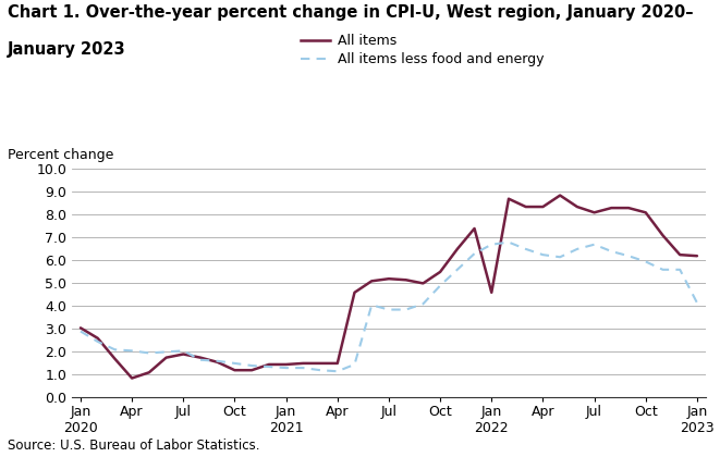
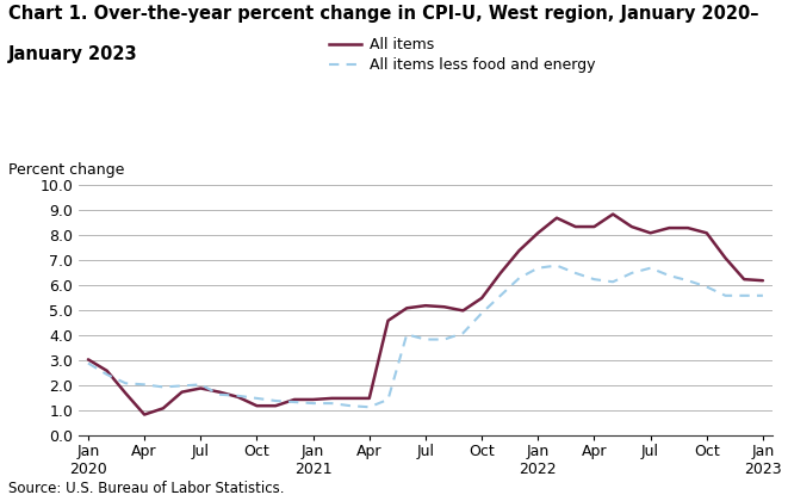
All items/Jan 2022: 4.60 -> 8.10
All items less food and energy/Jan 2023: 4.15 -> 5.60
